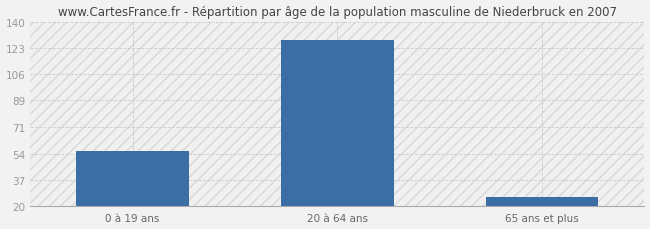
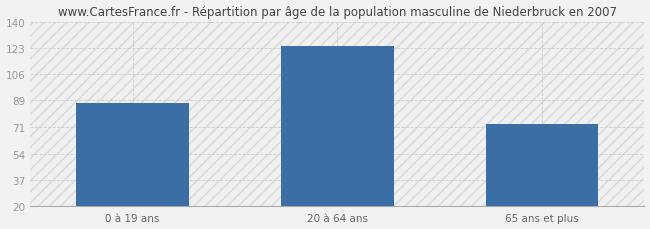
0 à 19 ans: 56 -> 87
20 à 64 ans: 128 -> 124
65 ans et plus: 26 -> 73
